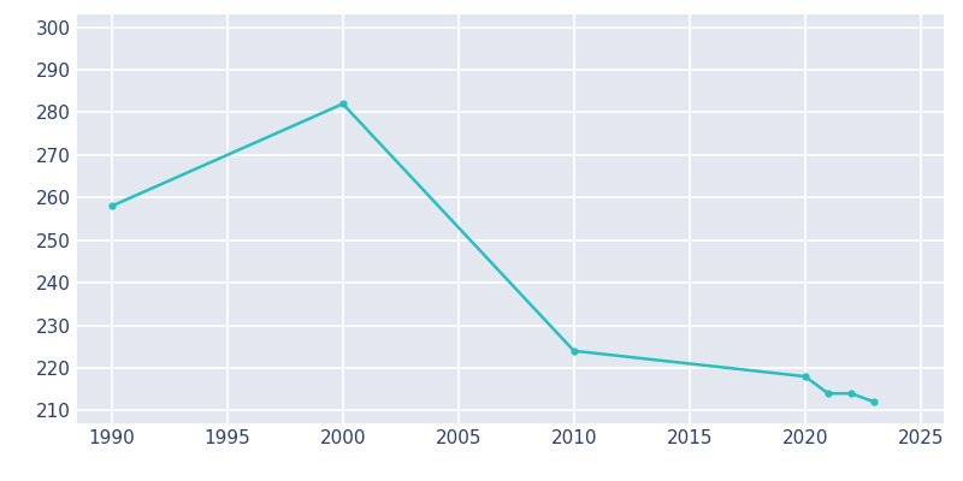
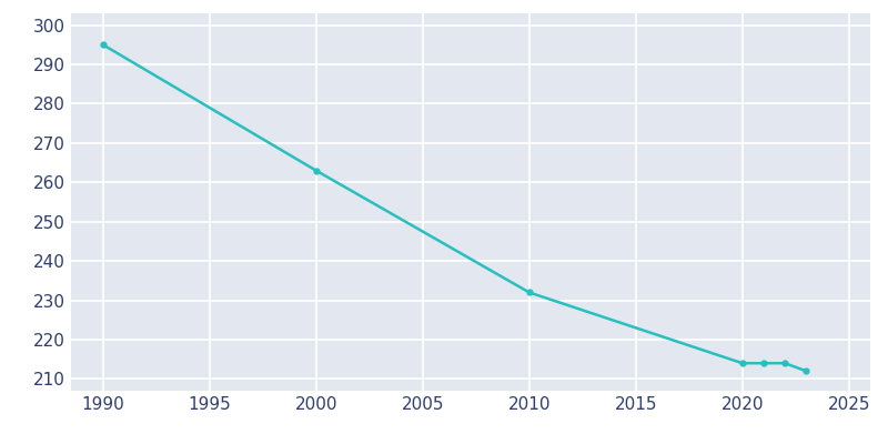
1990: 258 -> 295
2000: 282 -> 263
2010: 224 -> 232
2020: 218 -> 214
